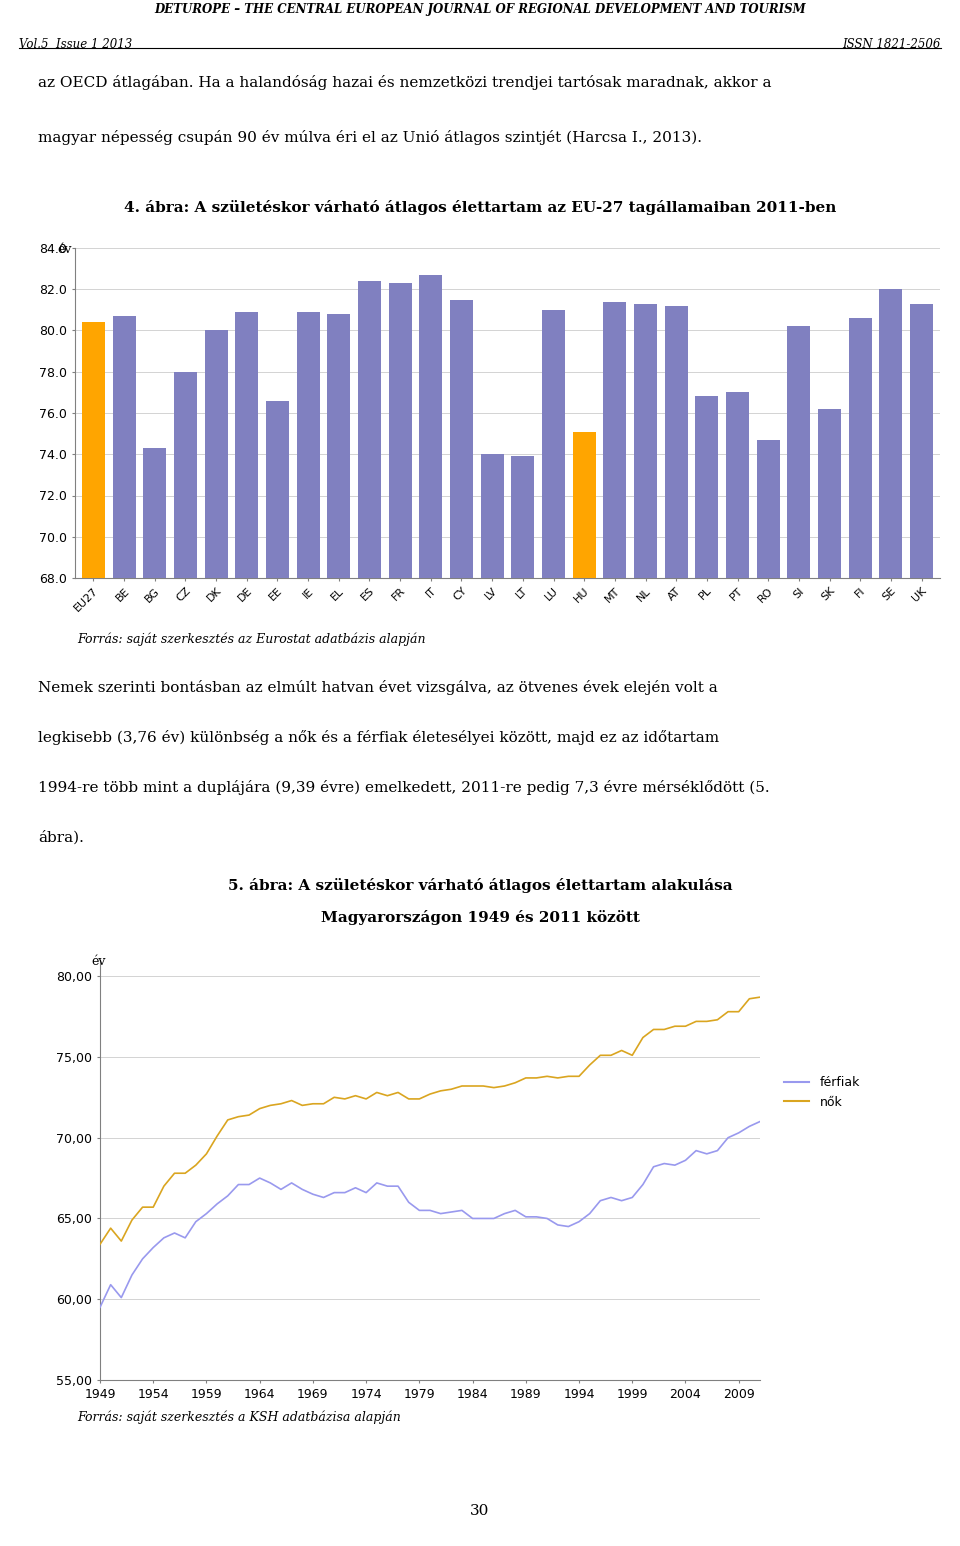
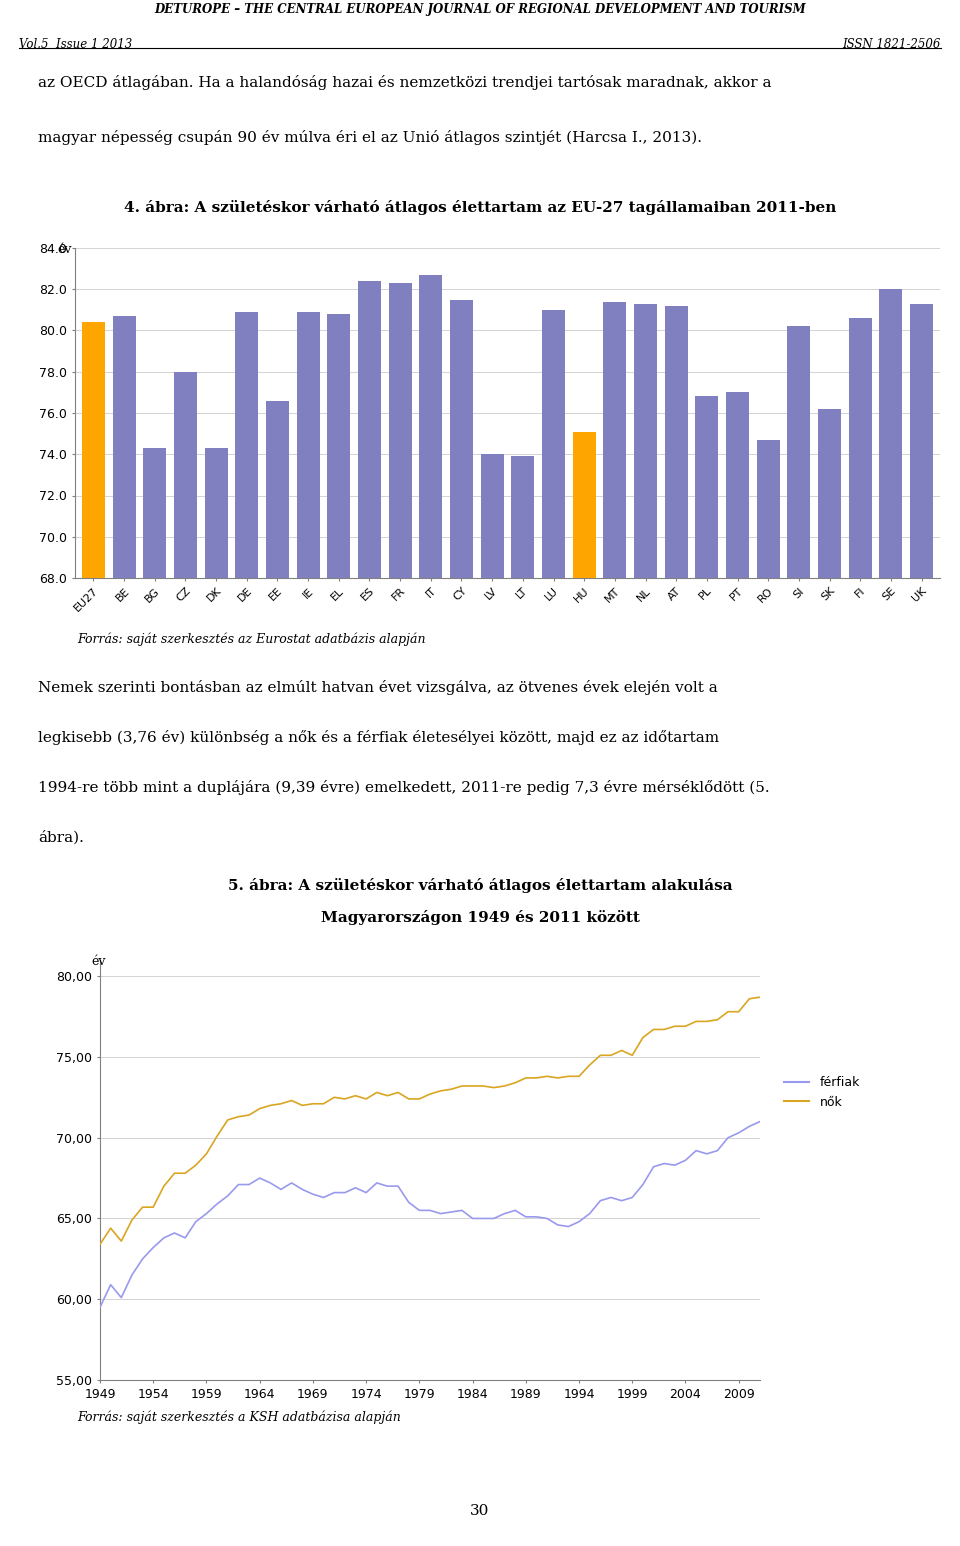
DK: 80.0 -> 74.3
